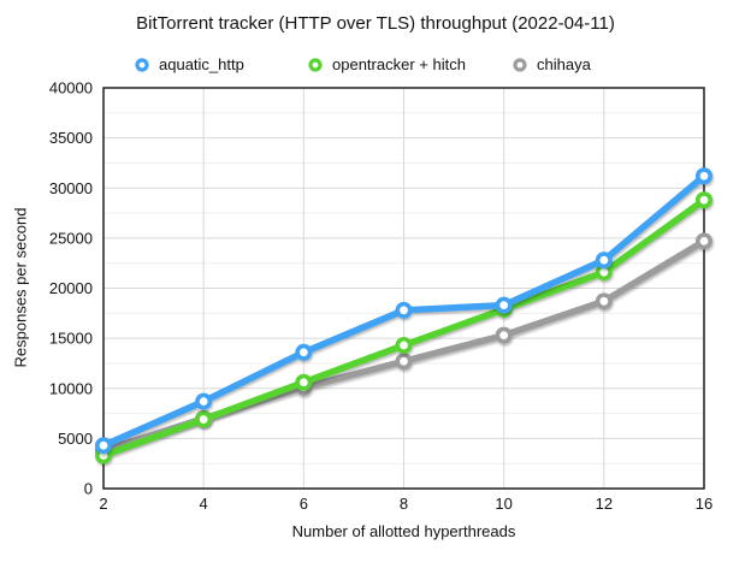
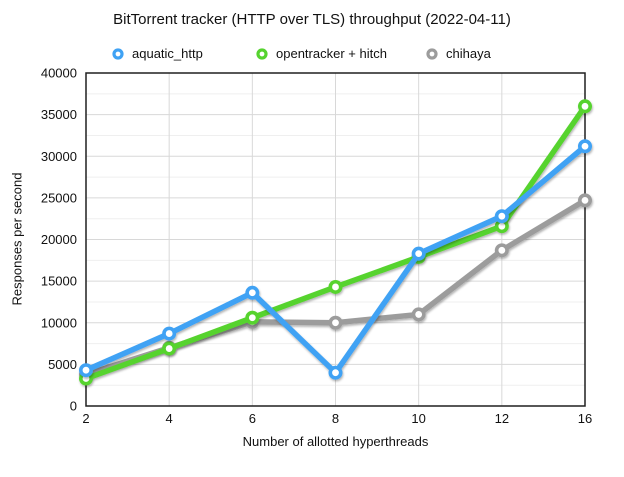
aquatic_http/8: 18000 -> 4000
chihaya/8: 13000 -> 10000
chihaya/10: 15000 -> 11000
opentracker + hitch/16: 29000 -> 36000
